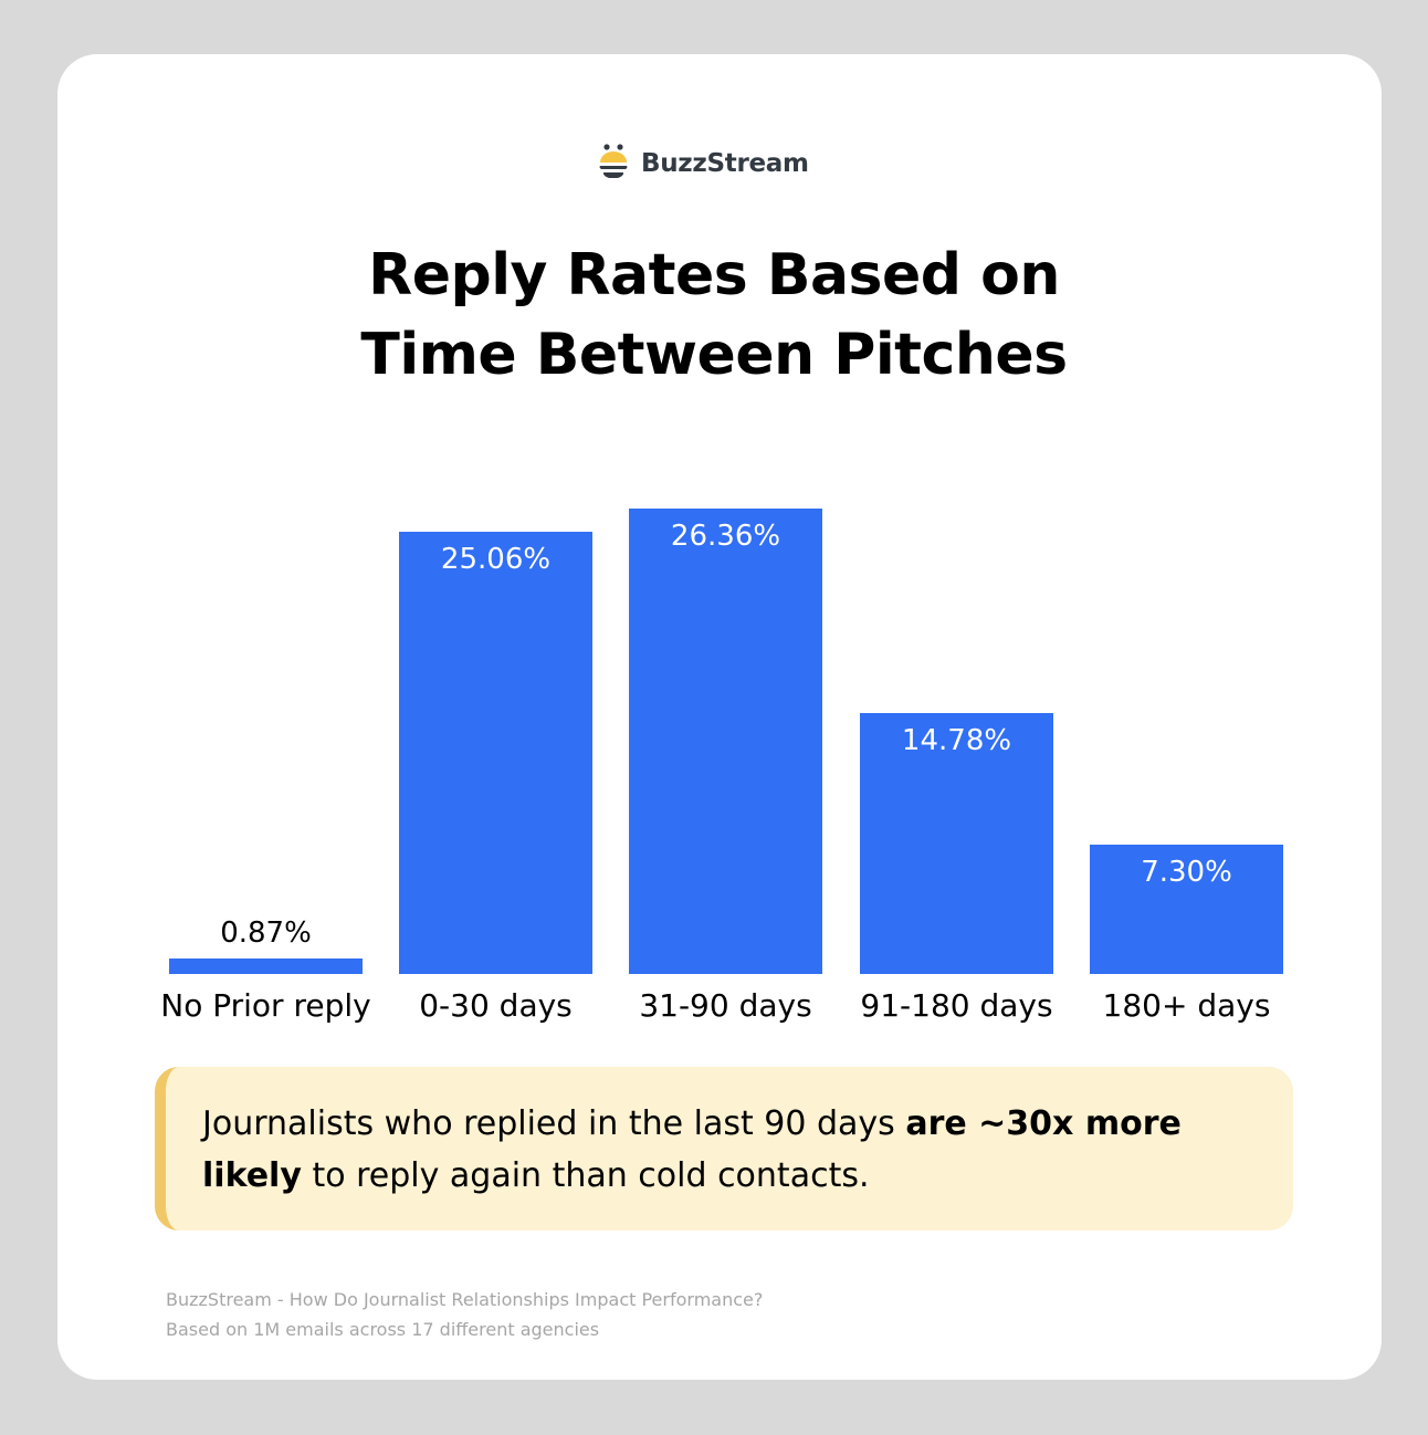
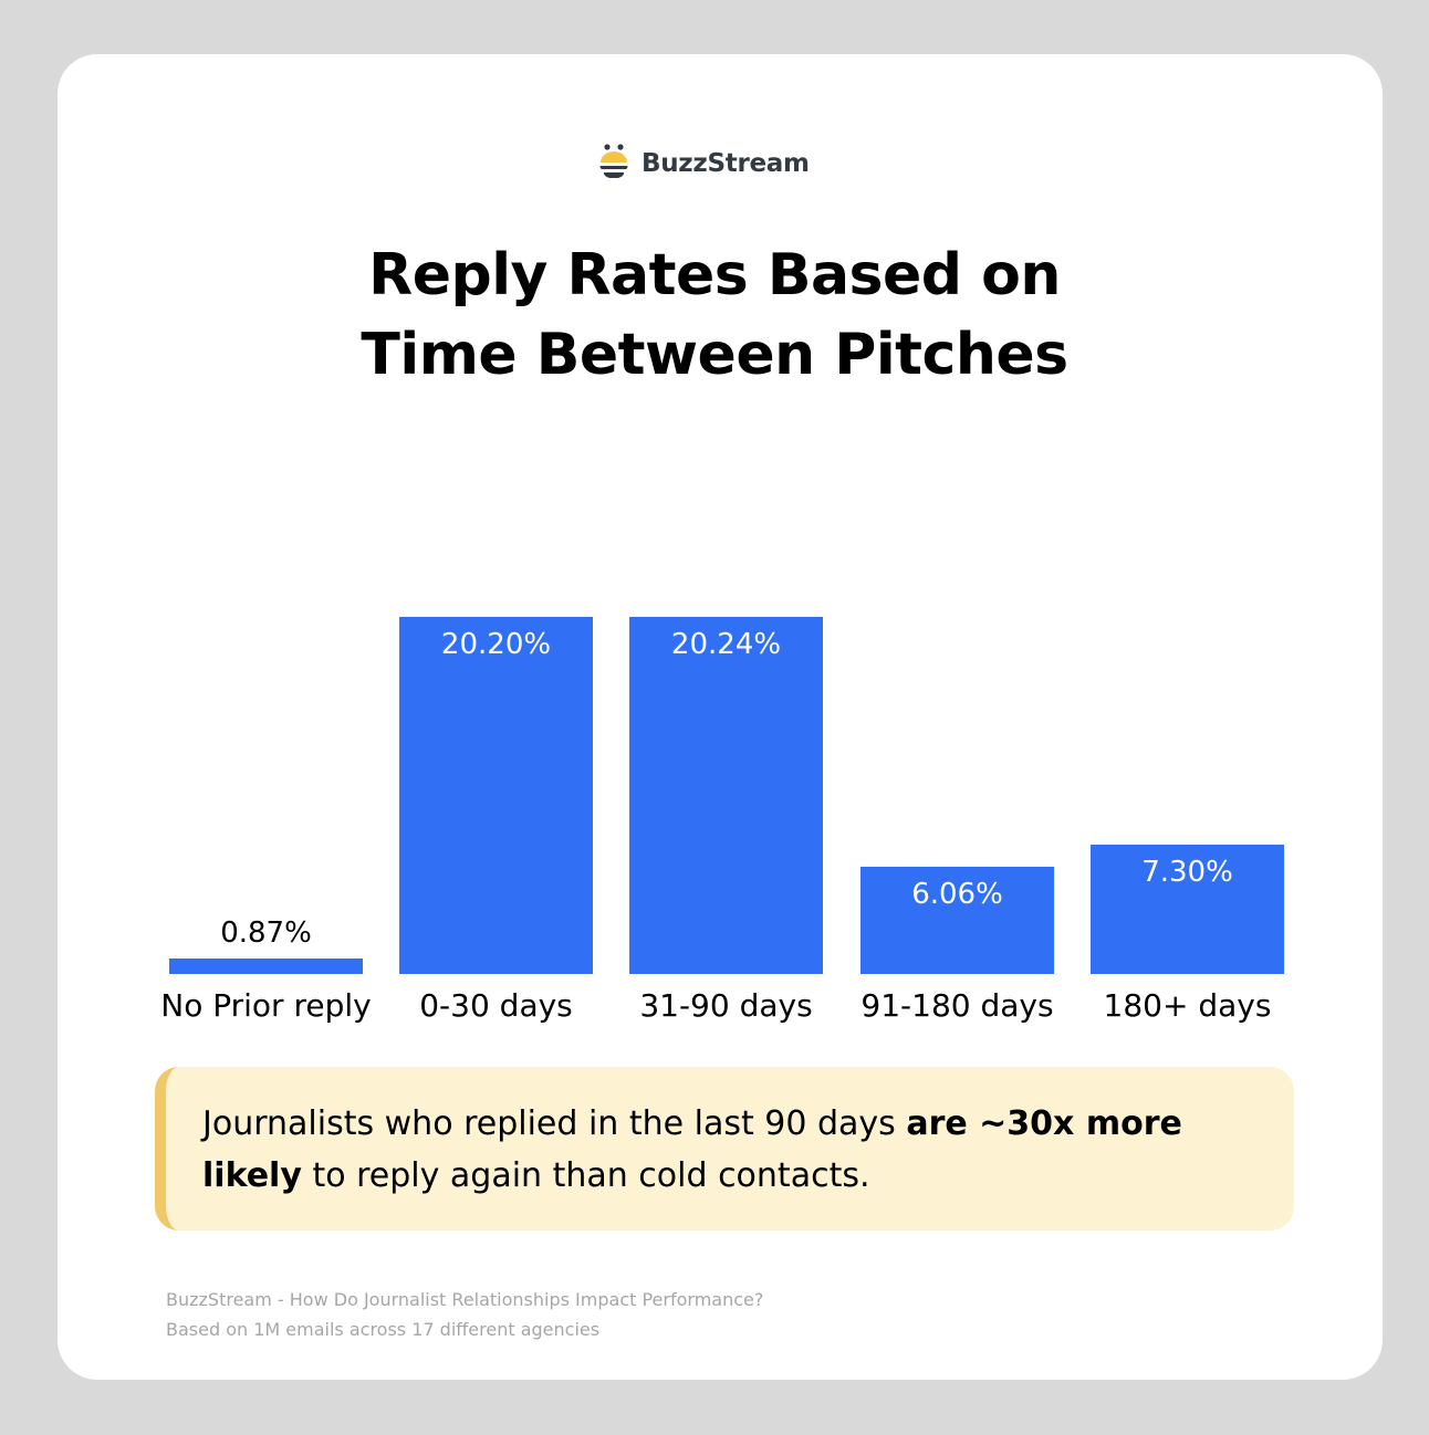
0-30 days: 25.06% -> 20.20%
31-90 days: 26.36% -> 20.24%
91-180 days: 14.78% -> 6.06%
